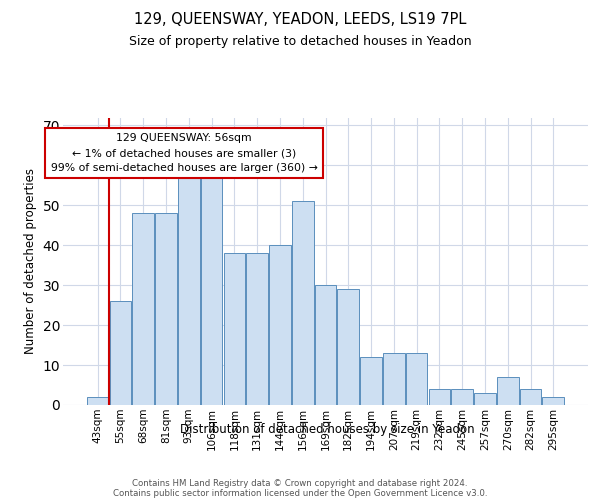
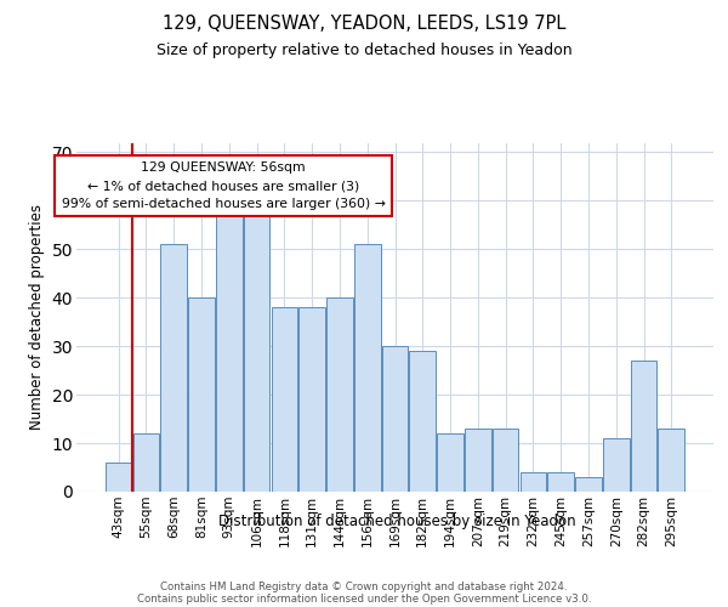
43sqm: 2 -> 6
55sqm: 26 -> 12
68sqm: 48 -> 51
81sqm: 48 -> 40
270sqm: 7 -> 11
282sqm: 4 -> 27
295sqm: 2 -> 13
